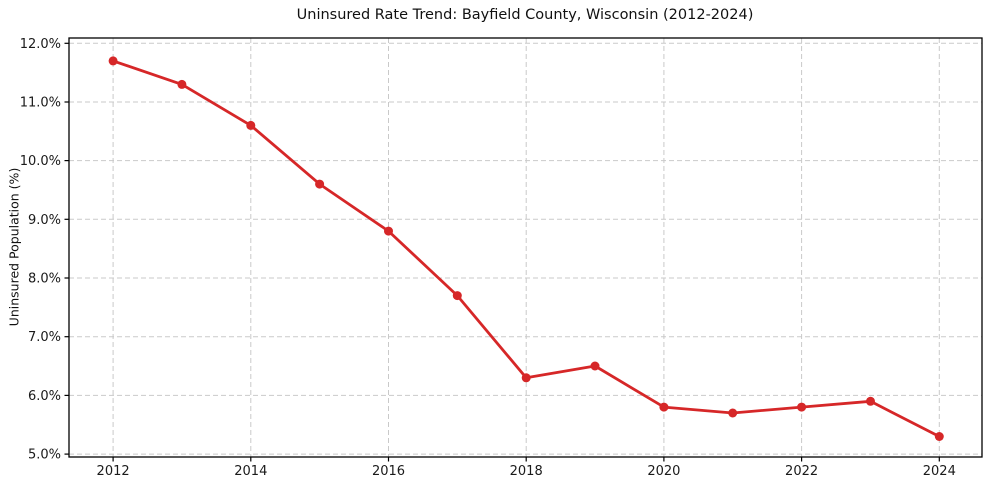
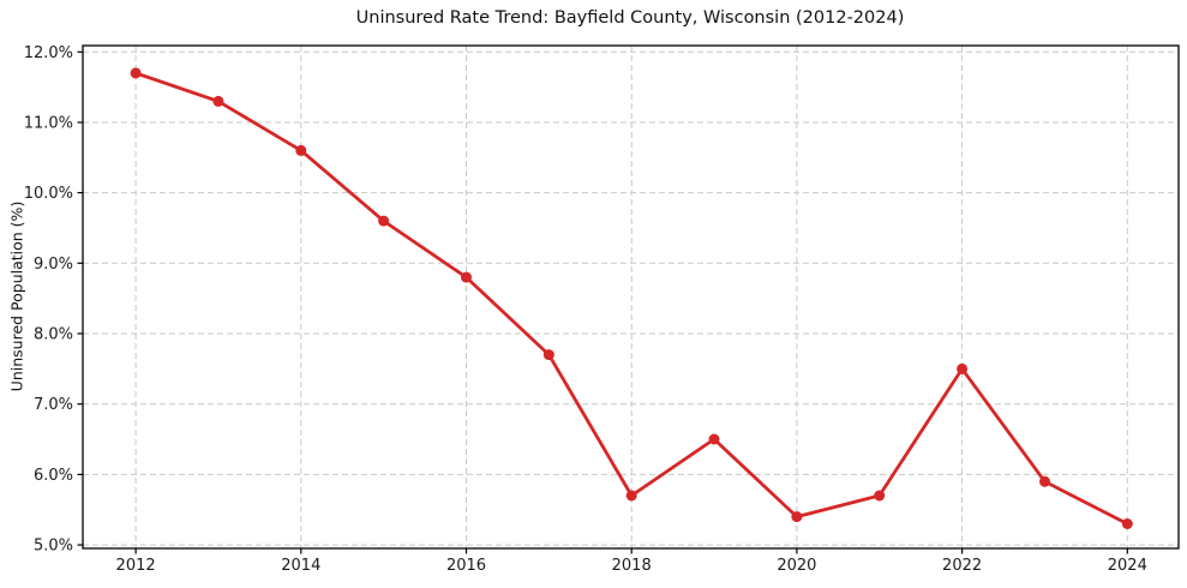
2018: 6.3% -> 5.7%
2020: 5.8% -> 5.4%
2022: 5.8% -> 7.5%
